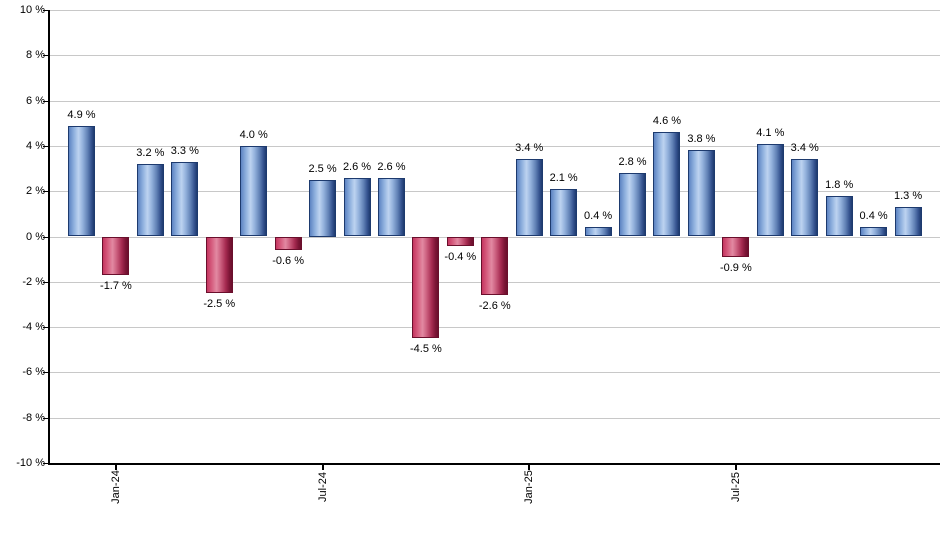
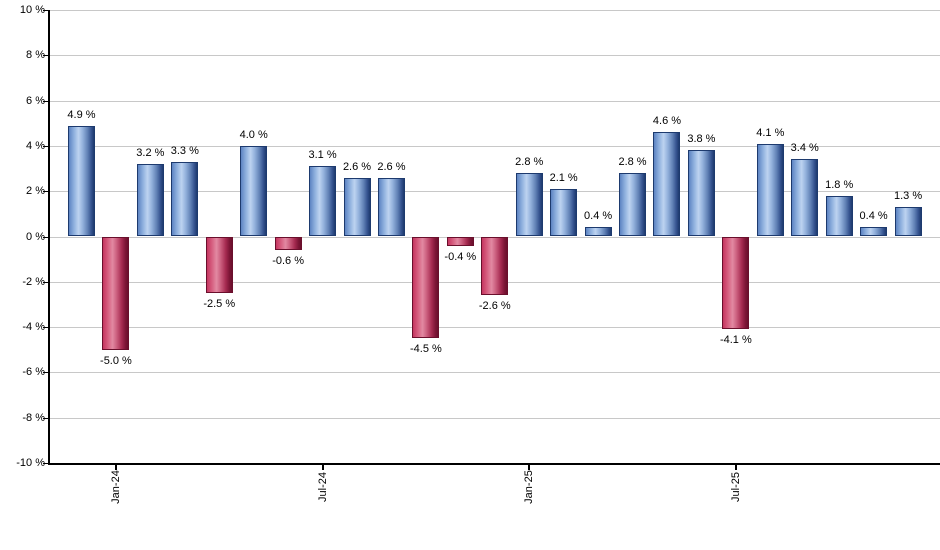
Jan-24: -1.7 -> -5.0
Jul-24: 2.5 -> 3.1
Jan-25: 3.4 -> 2.8
Jul-25: -0.9 -> -4.1
